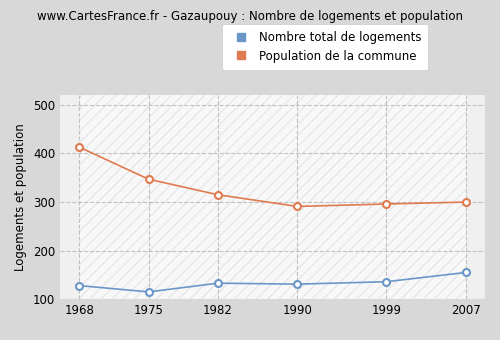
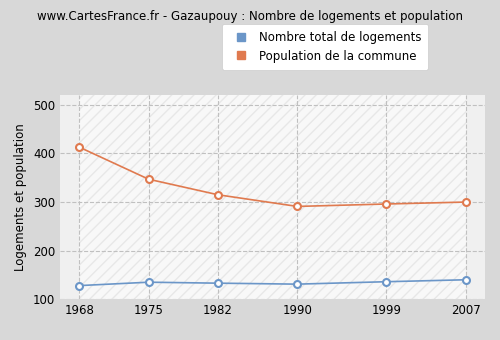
Nombre total de logements/1975: 115 -> 135
Nombre total de logements/2007: 155 -> 140
